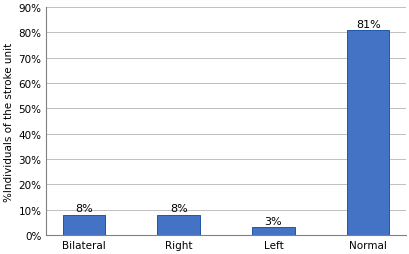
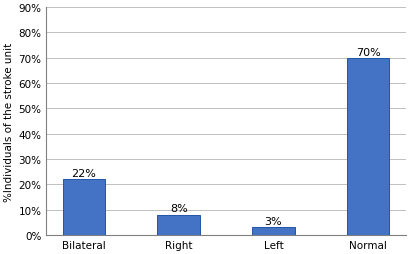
Bilateral: 8% -> 22%
Normal: 81% -> 70%
